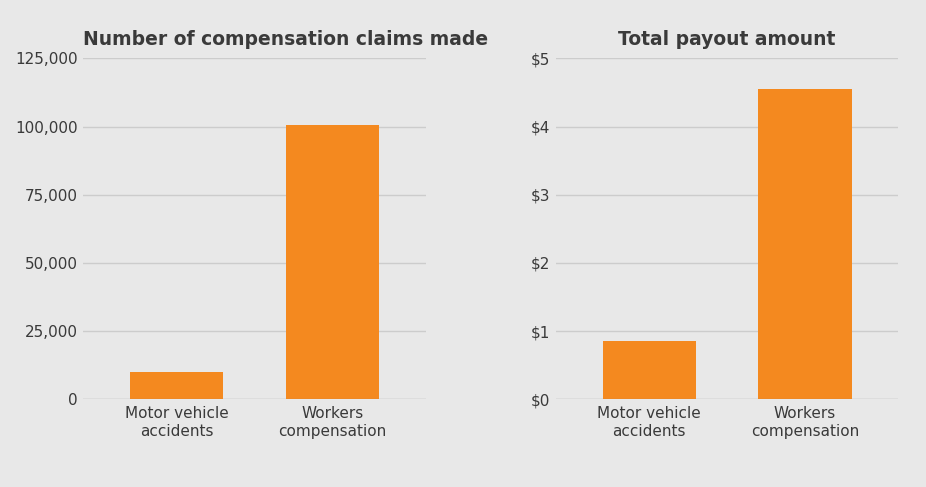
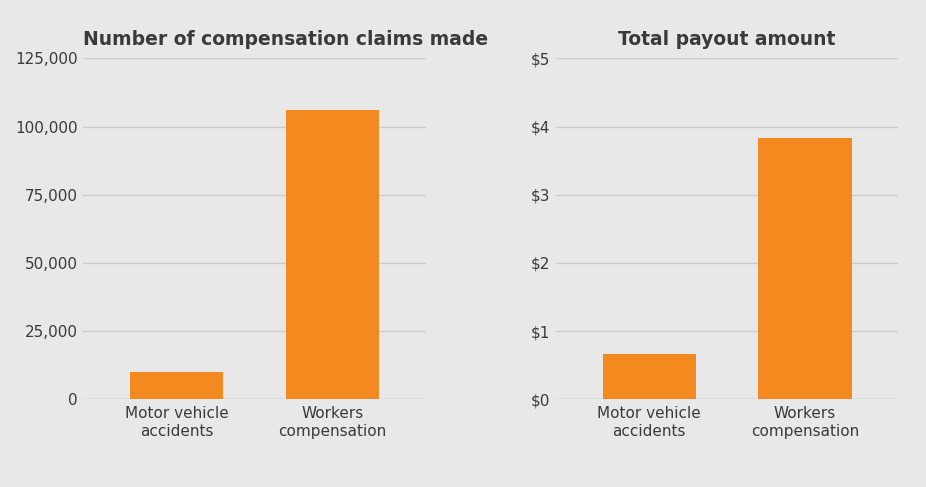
Number of compensation claims made/Workers compensation: 100,500 -> 106,000
Total payout amount/Motor vehicle accidents: $0.85 -> $0.66
Total payout amount/Workers compensation: $4.55 -> $3.84
